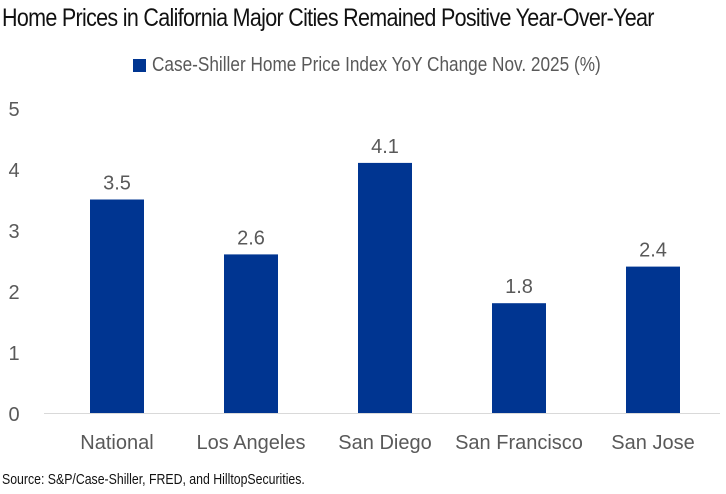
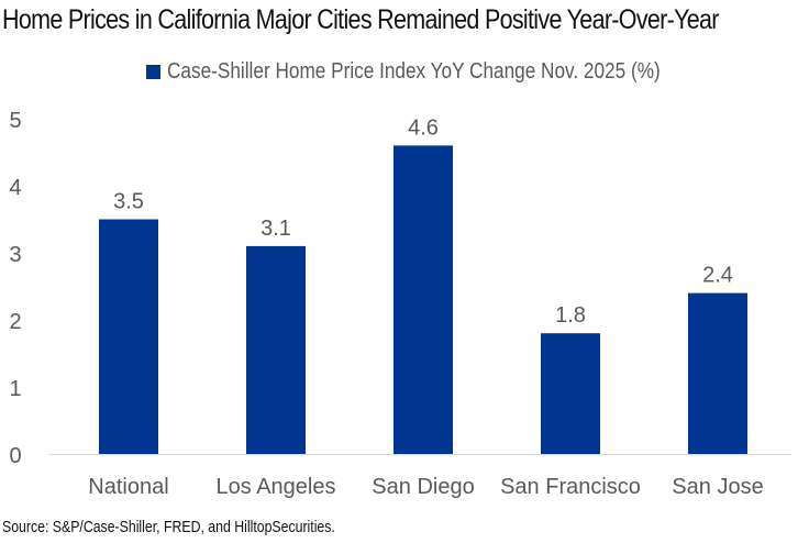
Los Angeles: 2.6 -> 3.1
San Diego: 4.1 -> 4.6
